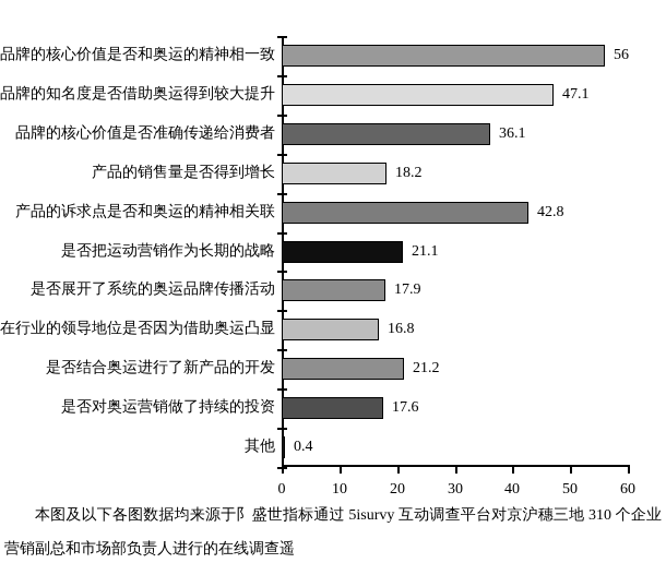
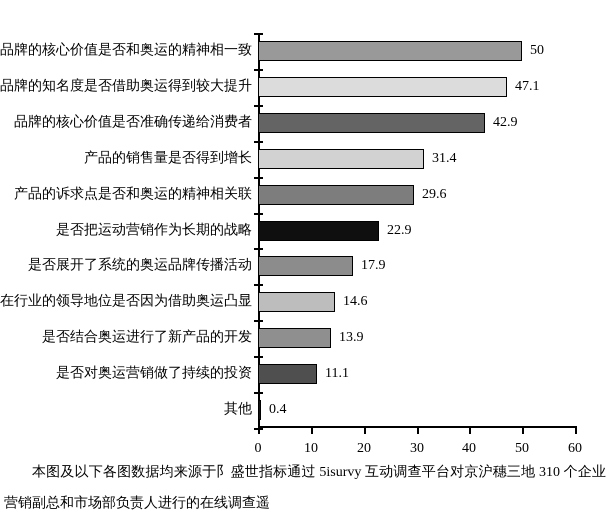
品牌的核心价值是否和奥运的精神相一致: 56 -> 50
品牌的核心价值是否准确传递给消费者: 36.1 -> 42.9
产品的销售量是否得到增长: 18.2 -> 31.4
产品的诉求点是否和奥运的精神相关联: 42.8 -> 29.6
是否把运动营销作为长期的战略: 21.1 -> 22.9
在行业的领导地位是否因为借助奥运凸显: 16.8 -> 14.6
是否结合奥运进行了新产品的开发: 21.2 -> 13.9
是否对奥运营销做了持续的投资: 17.6 -> 11.1
